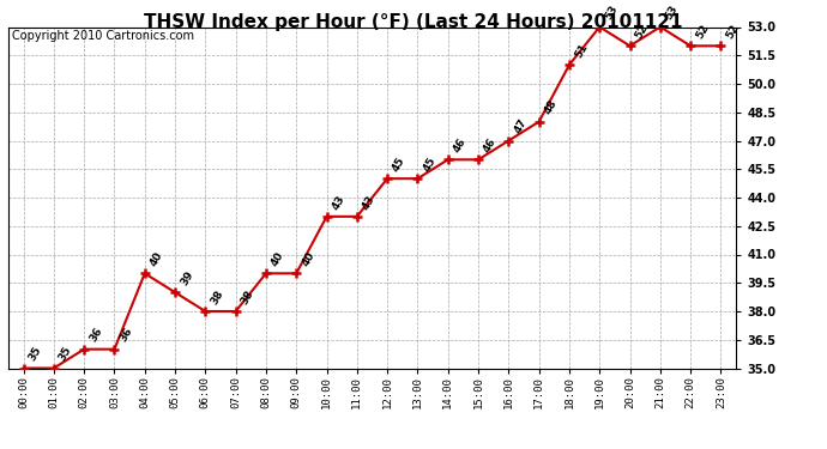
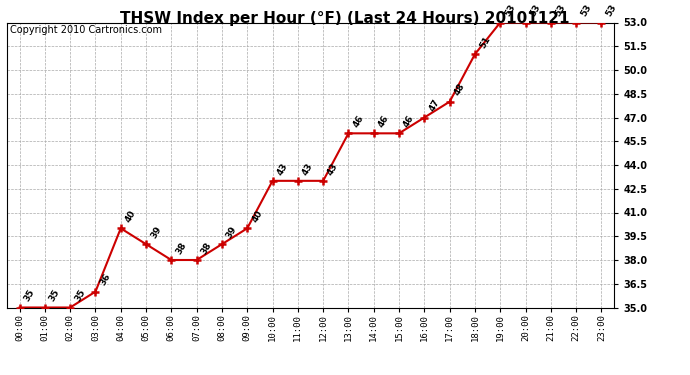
02:00: 36 -> 35
08:00: 40 -> 39
12:00: 45 -> 43
13:00: 45 -> 46
20:00: 52 -> 53
22:00: 52 -> 53
23:00: 52 -> 53
